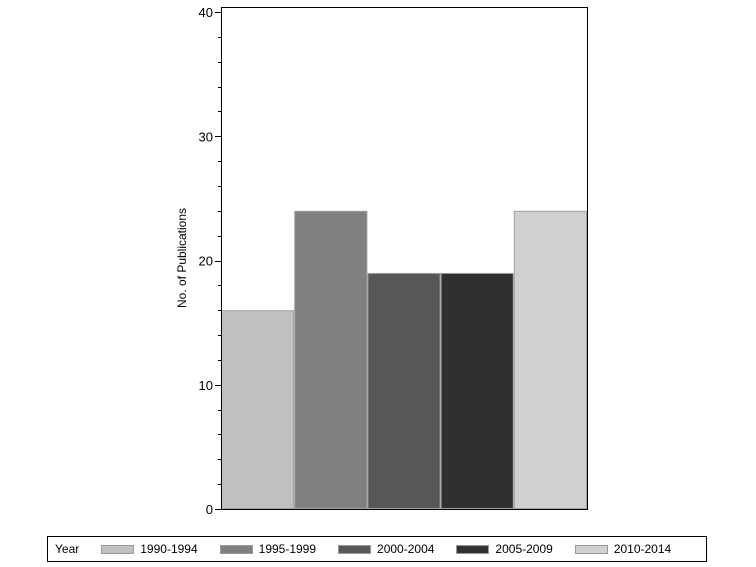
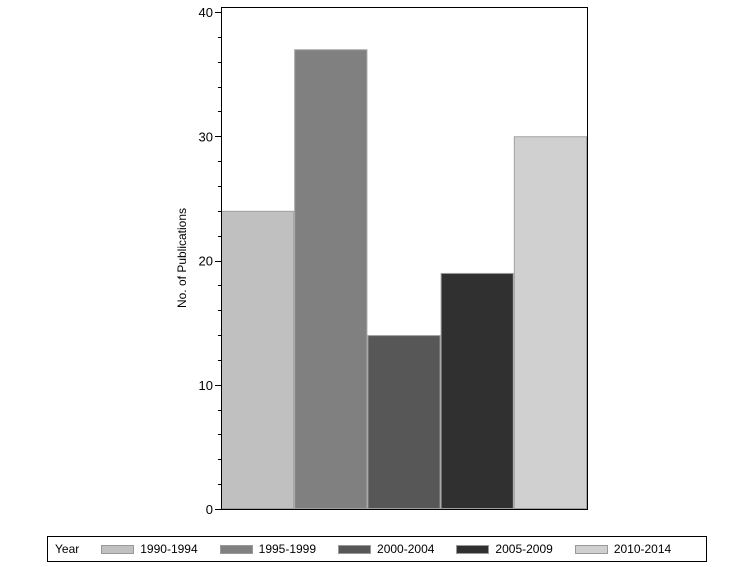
1990-1994: 16 -> 24
1995-1999: 24 -> 37
2000-2004: 19 -> 14
2010-2014: 24 -> 30
